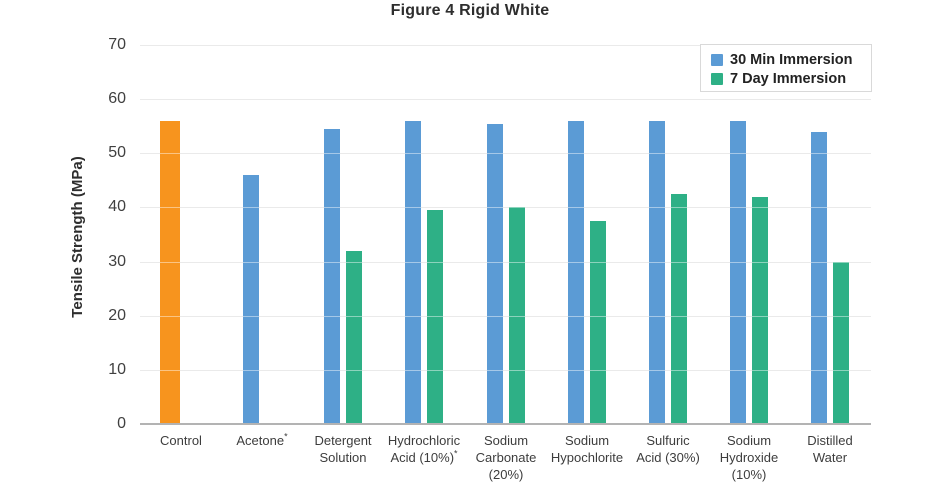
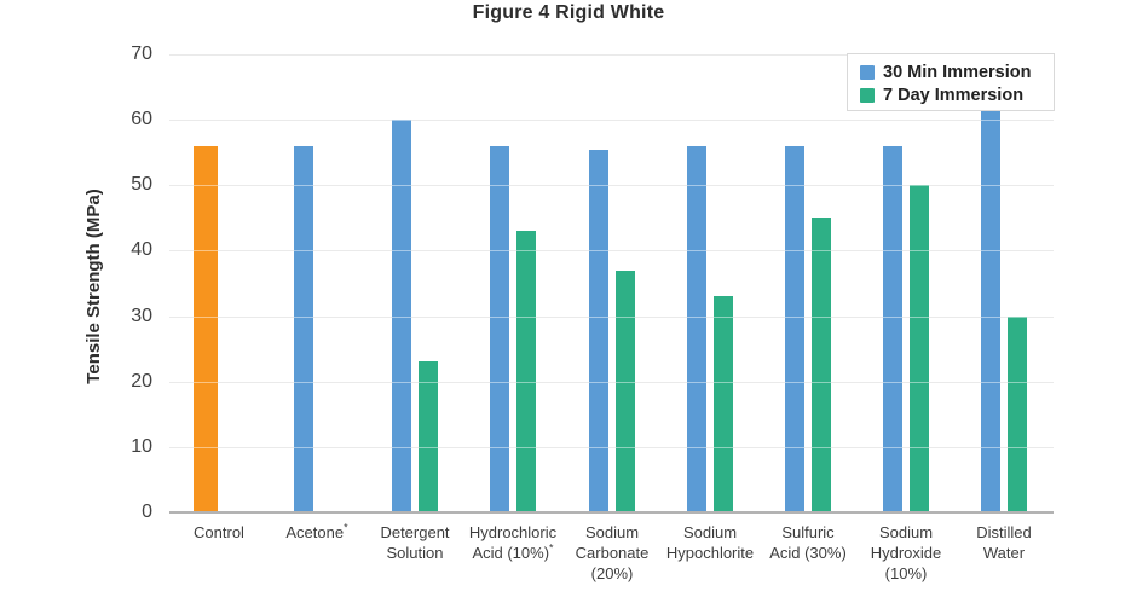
30 Min Immersion/Acetone*: 46 -> 56
30 Min Immersion/Detergent Solution: 54 -> 60
7 Day Immersion/Detergent Solution: 32 -> 23
7 Day Immersion/Hydrochloric Acid (10%)*: 40 -> 43
7 Day Immersion/Sodium Carbonate (20%): 40 -> 37
7 Day Immersion/Sodium Hypochlorite: 38 -> 33
7 Day Immersion/Sulfuric Acid (30%): 42 -> 45
7 Day Immersion/Sodium Hydroxide (10%): 42 -> 50
30 Min Immersion/Distilled Water: 54 -> 64
